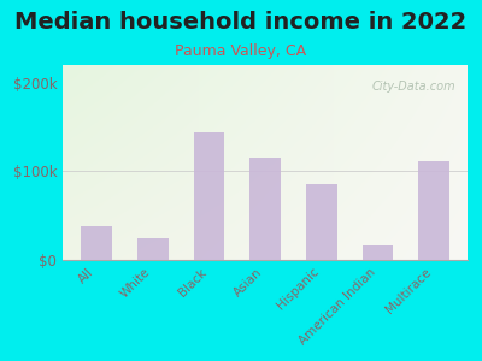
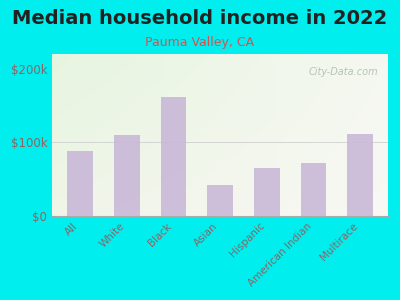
All: $38k -> $88k
White: $24k -> $110k
Black: $144k -> $162k
Asian: $116k -> $42k
Hispanic: $86k -> $65k
American Indian: $16k -> $72k
